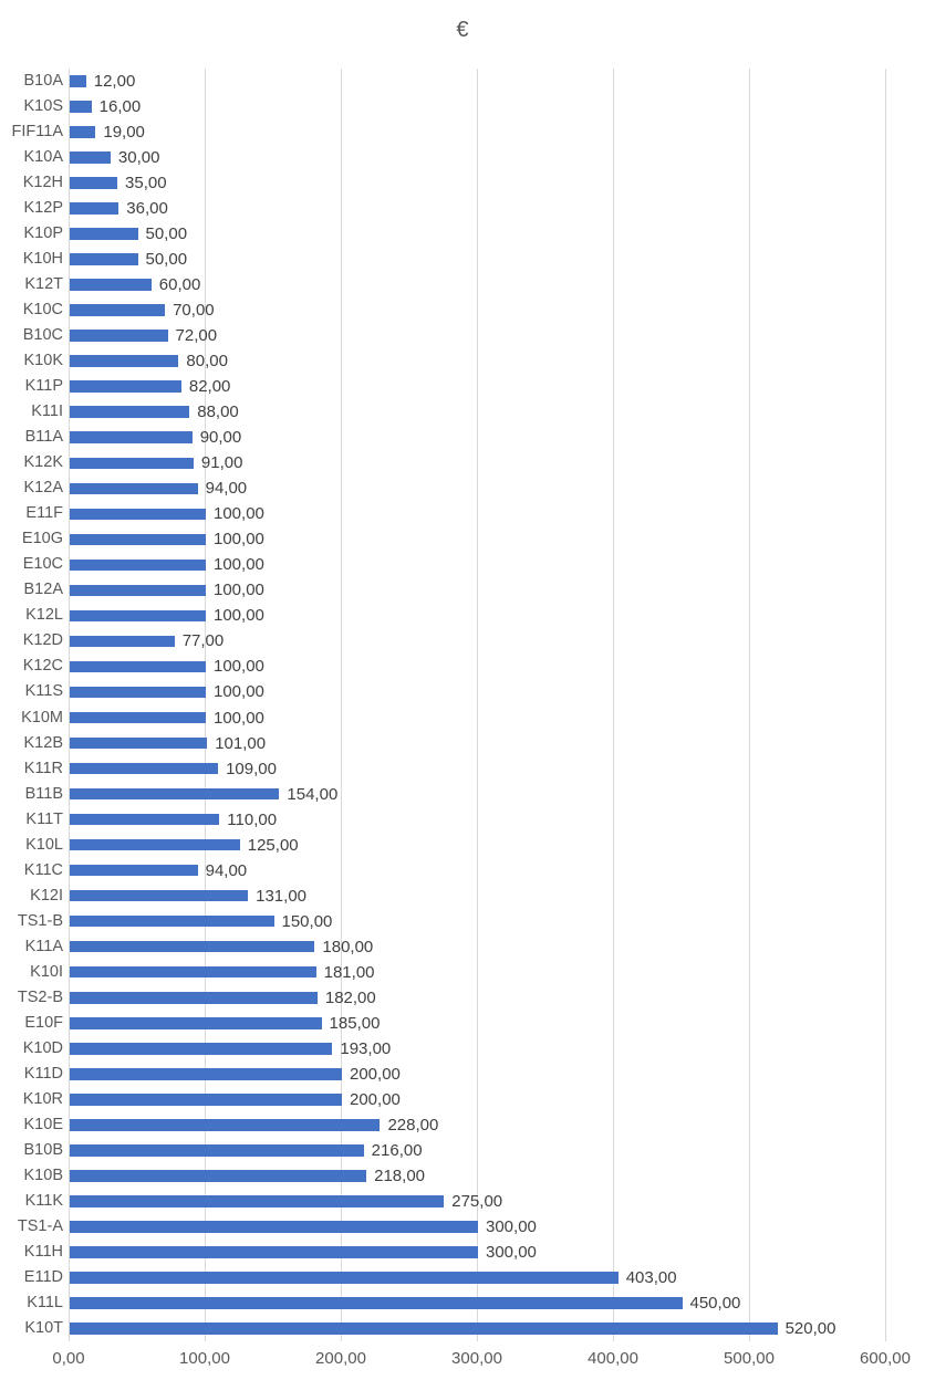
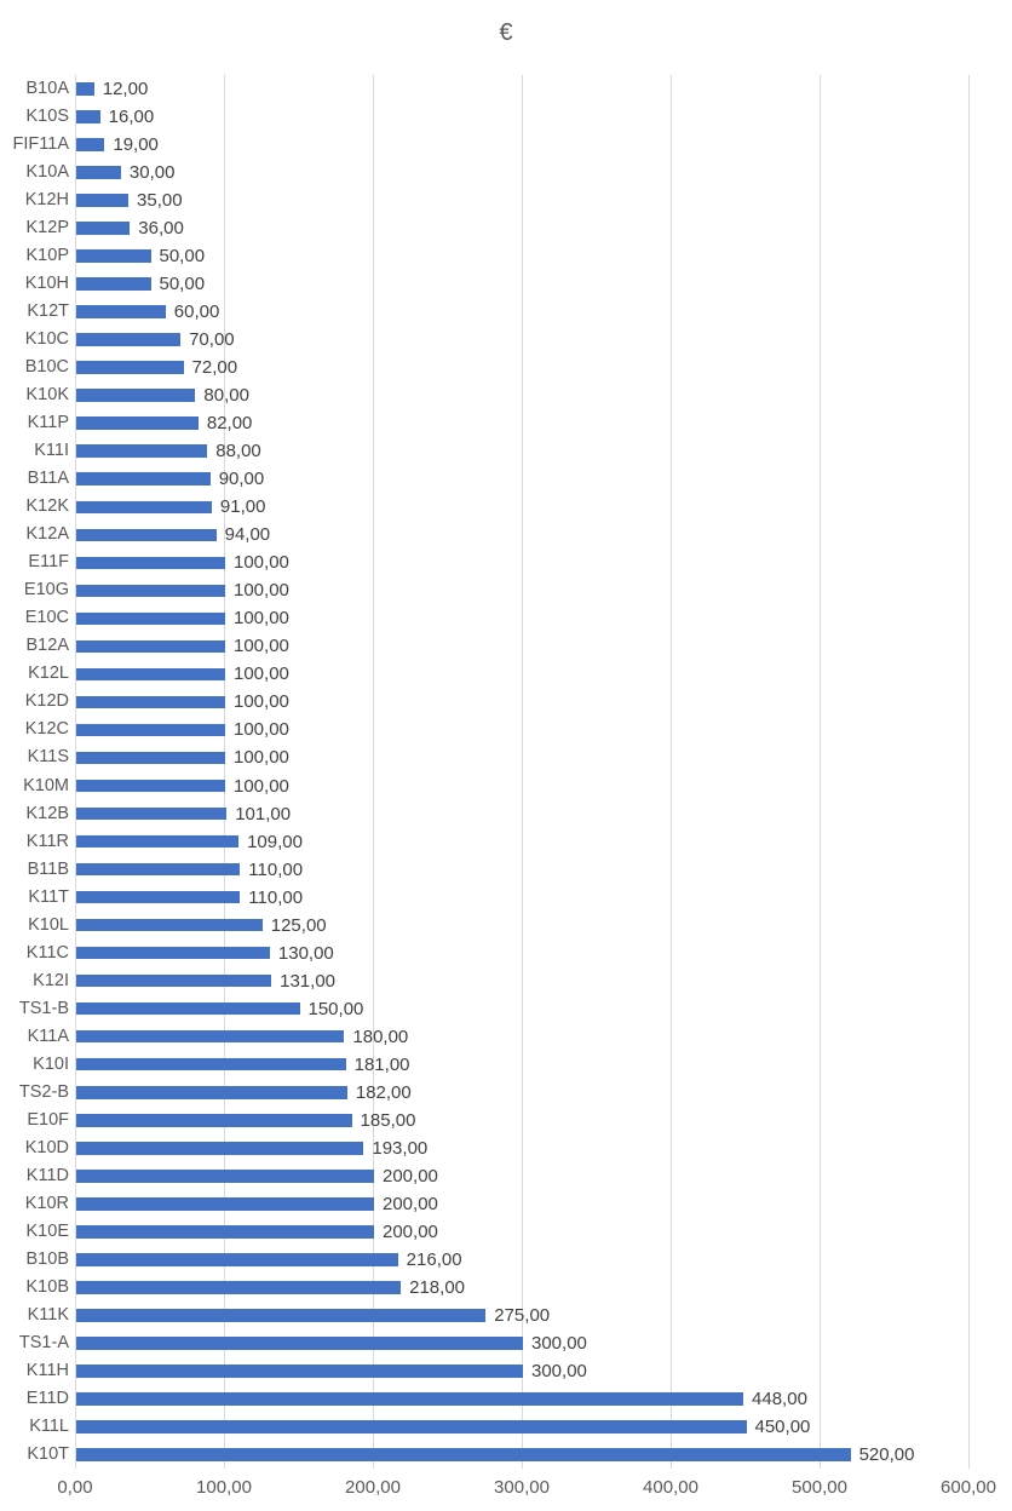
K12D: 77,00 -> 100,00
B11B: 154,00 -> 110,00
K11C: 94,00 -> 130,00
K10E: 228,00 -> 200,00
E11D: 403,00 -> 448,00
